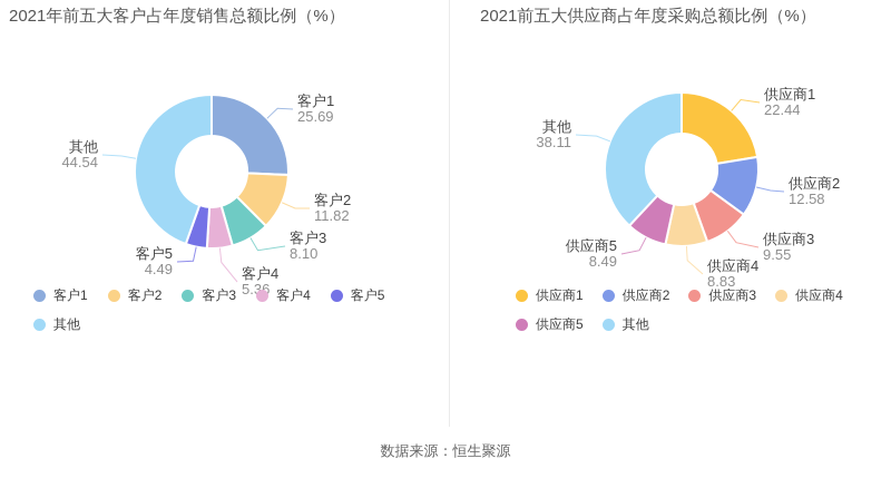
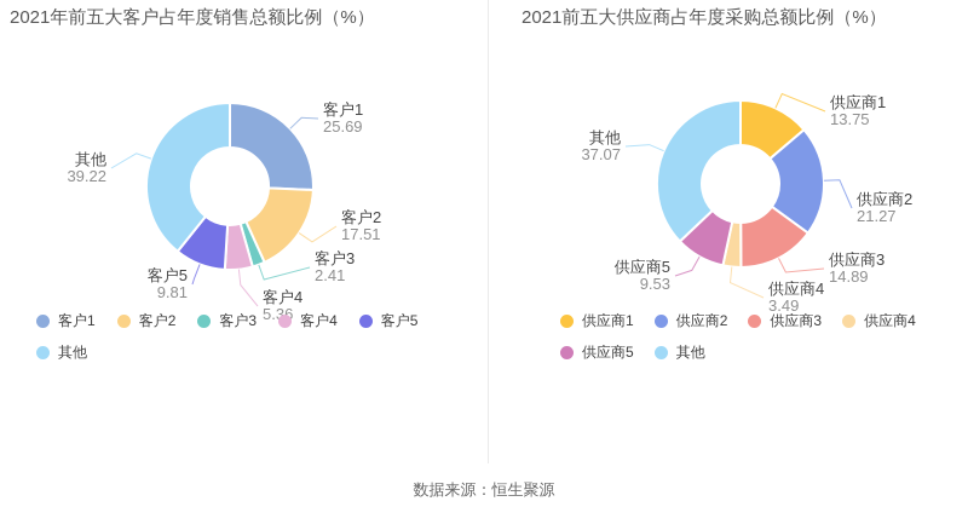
2021年前五大客户占年度销售总额比例（%）/客户2: 11.82 -> 17.51
2021年前五大客户占年度销售总额比例（%）/客户3: 8.10 -> 2.41
2021年前五大客户占年度销售总额比例（%）/客户5: 4.49 -> 9.81
2021年前五大客户占年度销售总额比例（%）/其他: 44.54 -> 39.22
2021前五大供应商占年度采购总额比例（%）/供应商1: 22.44 -> 13.75
2021前五大供应商占年度采购总额比例（%）/供应商2: 12.58 -> 21.27
2021前五大供应商占年度采购总额比例（%）/供应商3: 9.55 -> 14.89
2021前五大供应商占年度采购总额比例（%）/供应商4: 8.83 -> 3.49
2021前五大供应商占年度采购总额比例（%）/供应商5: 8.49 -> 9.53
2021前五大供应商占年度采购总额比例（%）/其他: 38.11 -> 37.07
